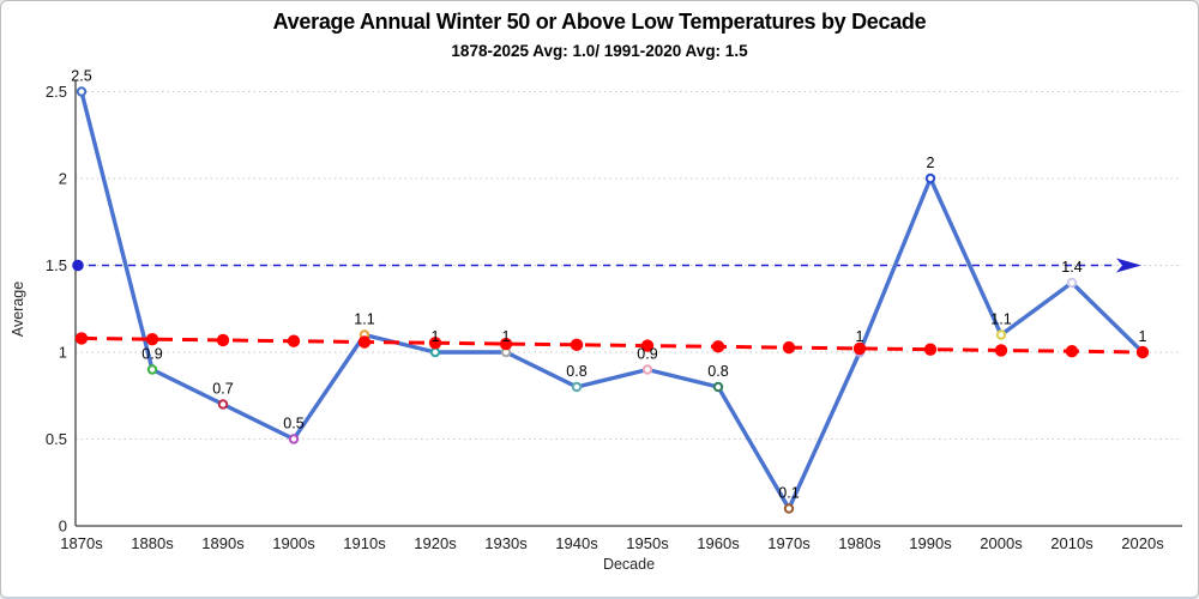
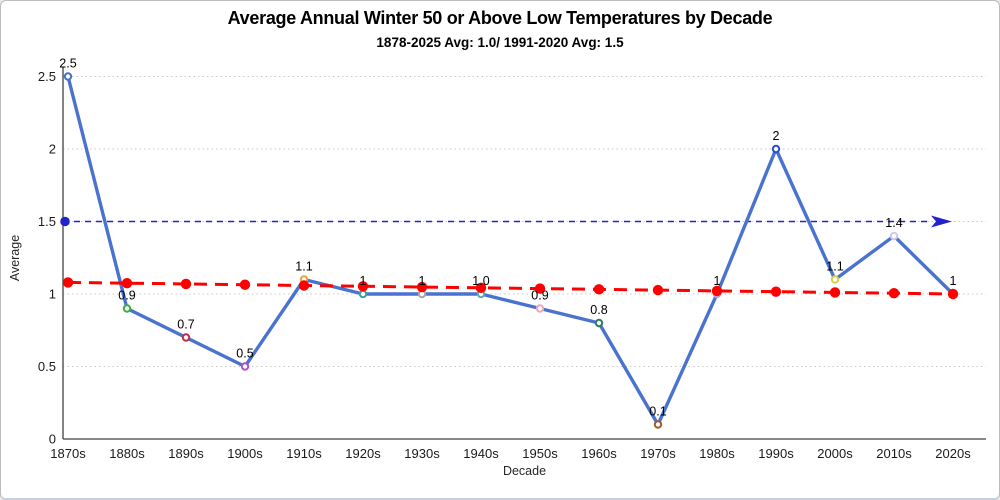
1940s: 0.8 -> 1.0
